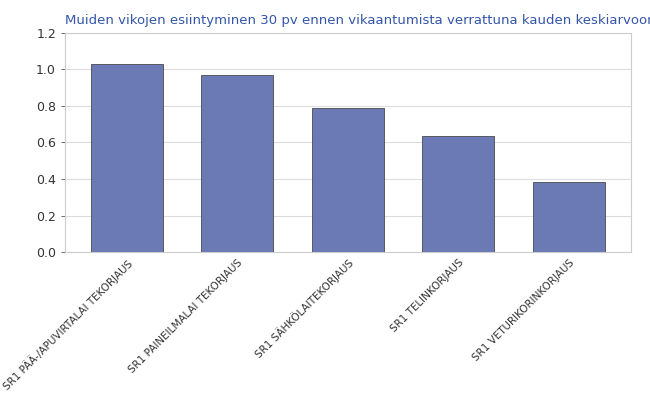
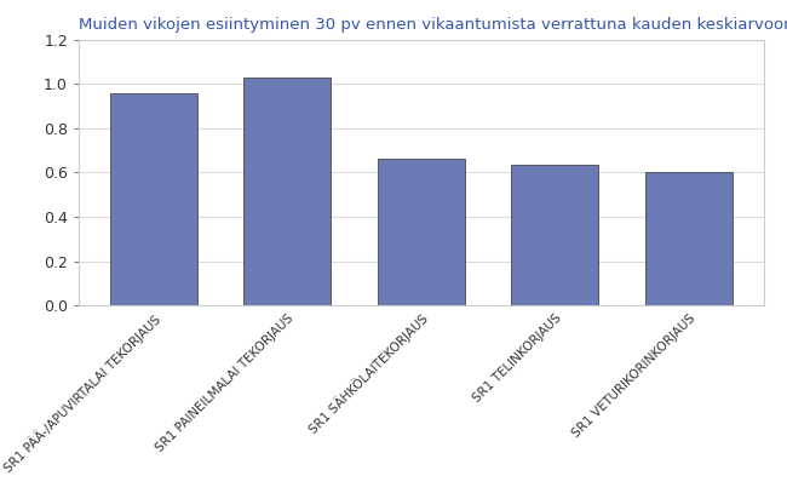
SR1 PÄÄ-/APUVIRTALAI TEKORJAUS: 1.03 -> 0.96
SR1 PAINEILMALAI TEKORJAUS: 0.97 -> 1.03
SR1 SÄHKÖLAITEKORJAUS: 0.79 -> 0.66
SR1 VETURIKORINKORJAUS: 0.39 -> 0.60
